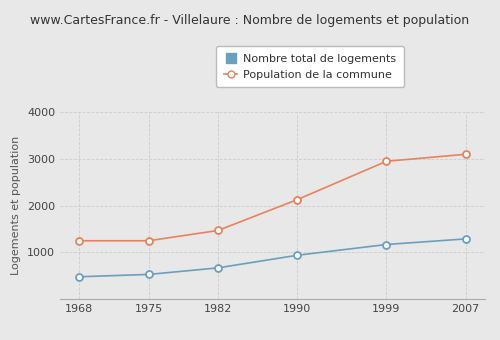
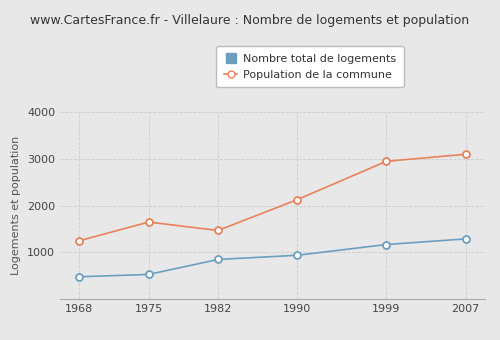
Population de la commune/1975: 1250 -> 1650
Nombre total de logements/1982: 670 -> 850
